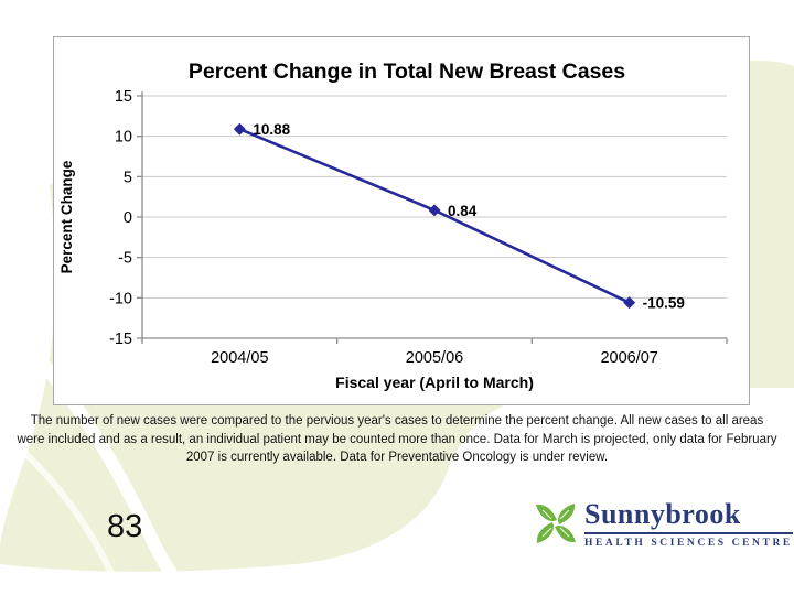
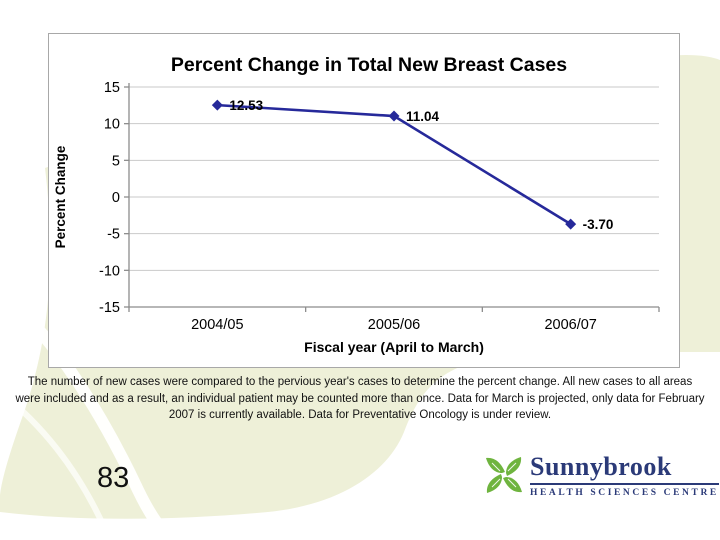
2004/05: 10.88 -> 12.53
2005/06: 0.84 -> 11.04
2006/07: -10.59 -> -3.70
